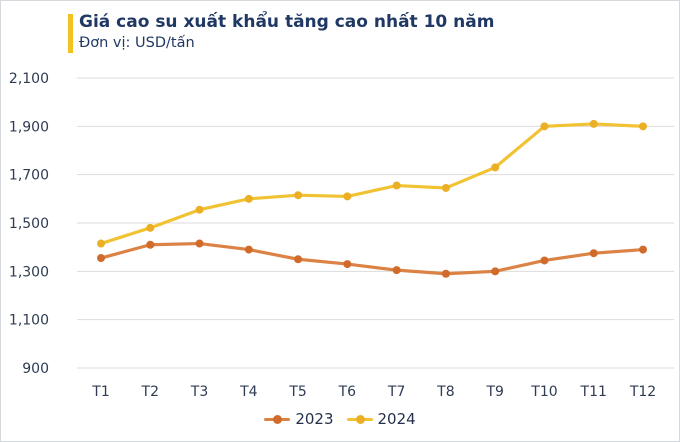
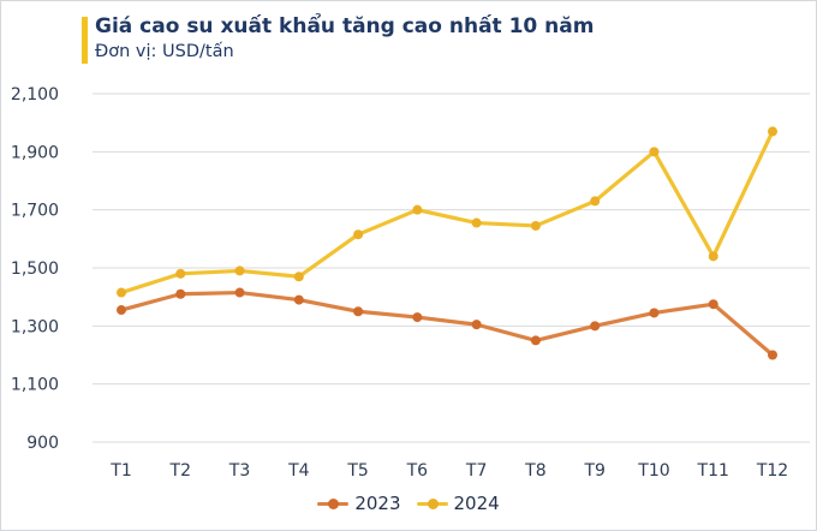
2024/T3: 1560 -> 1490
2024/T4: 1600 -> 1470
2024/T6: 1610 -> 1700
2023/T8: 1290 -> 1250
2024/T11: 1910 -> 1540
2023/T12: 1390 -> 1200
2024/T12: 1900 -> 1970
